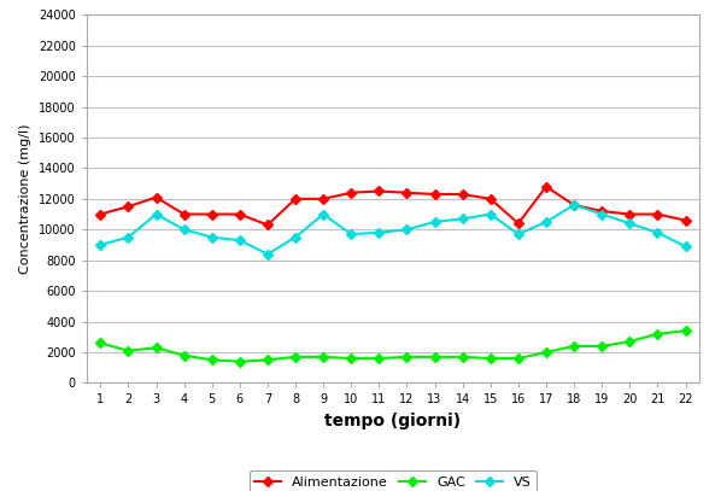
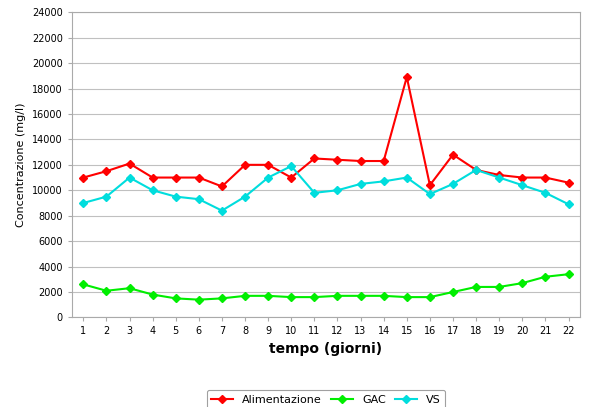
Alimentazione/10: 12400 -> 11000
VS/10: 9700 -> 11900
Alimentazione/15: 12000 -> 18900
